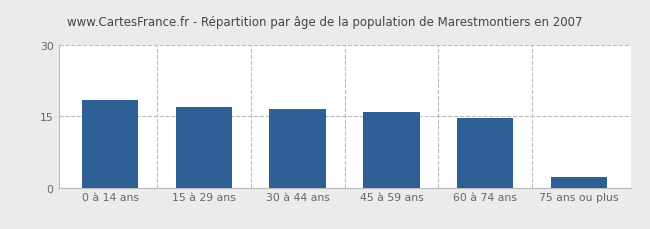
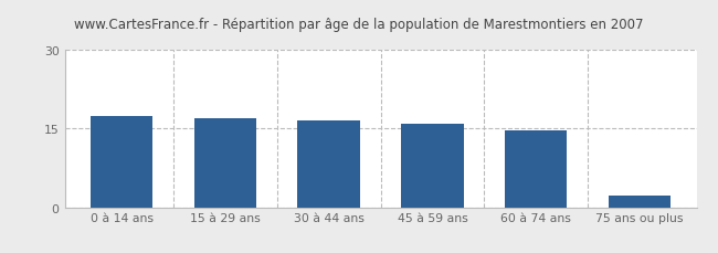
0 à 14 ans: 18.5 -> 17.3
